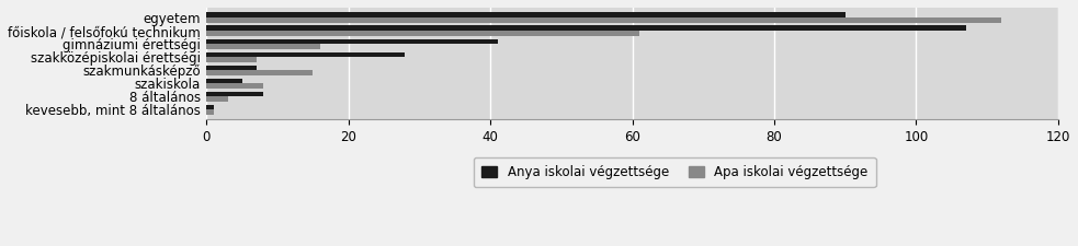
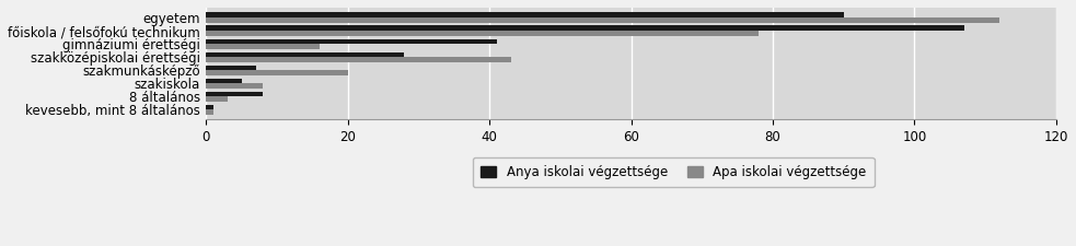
Apa iskolai végzettsége/főiskola / felsőfokú technikum: 61 -> 78
Apa iskolai végzettsége/szakközépiskolai érettségi: 7 -> 43
Apa iskolai végzettsége/szakmunkásképző: 15 -> 20
